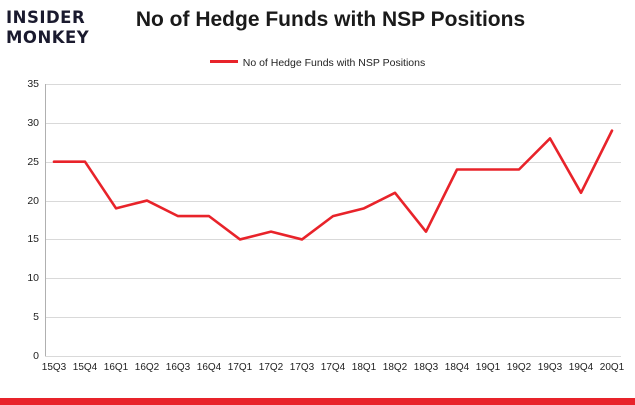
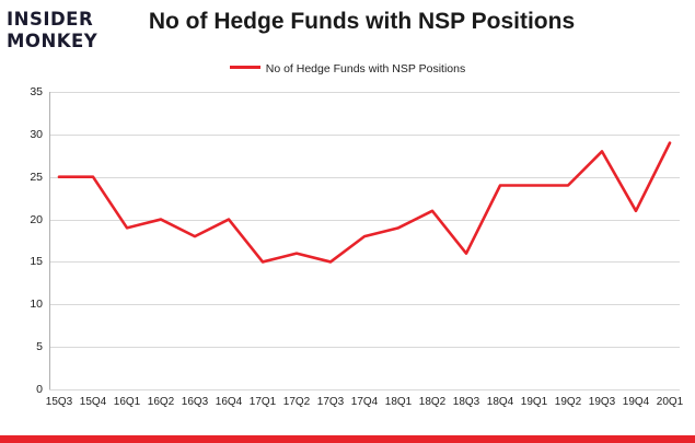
16Q4: 18 -> 20
